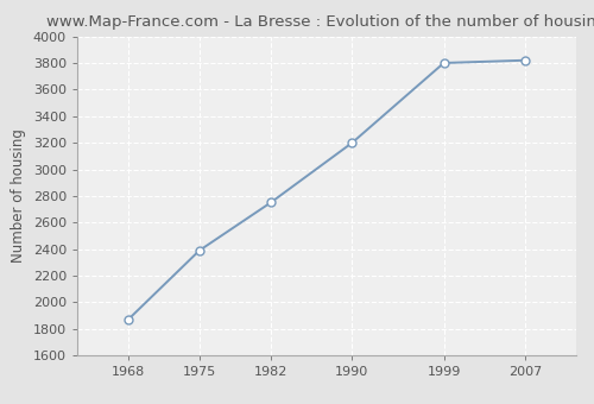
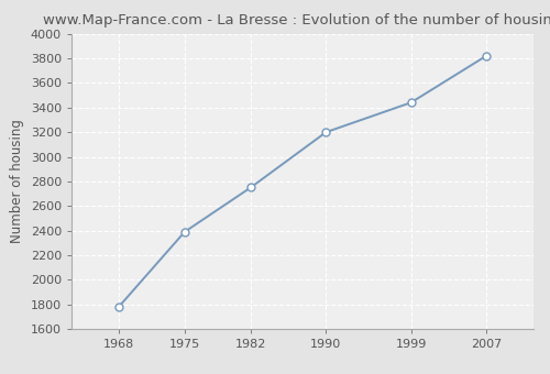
1968: 1870 -> 1780
1999: 3800 -> 3440
